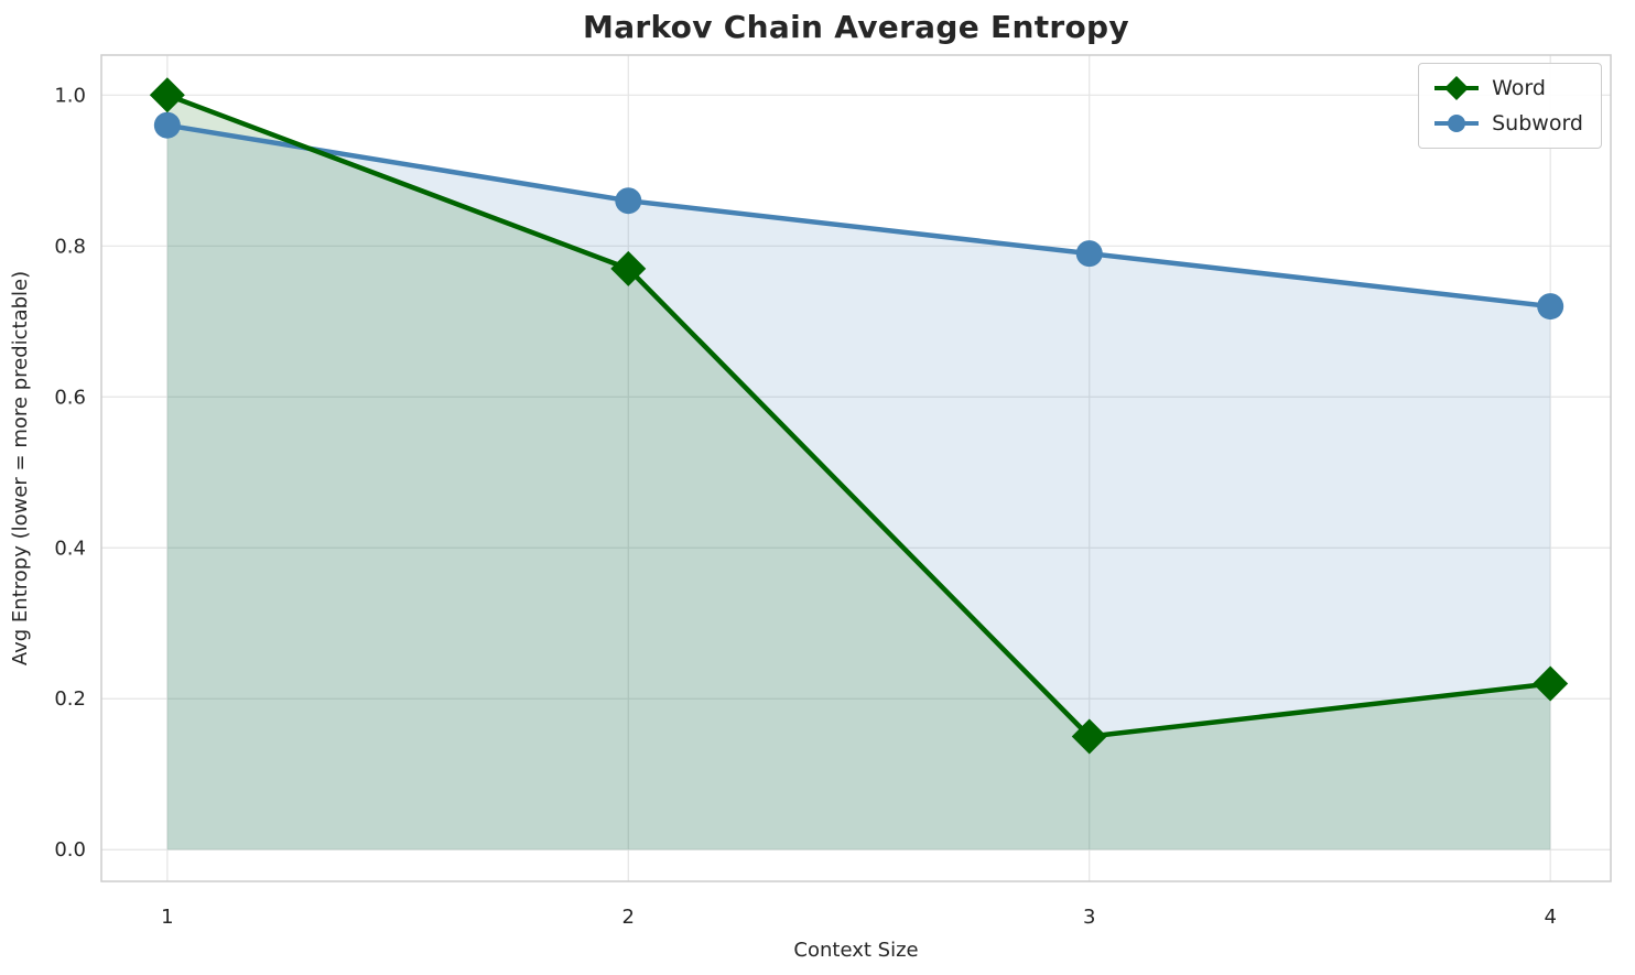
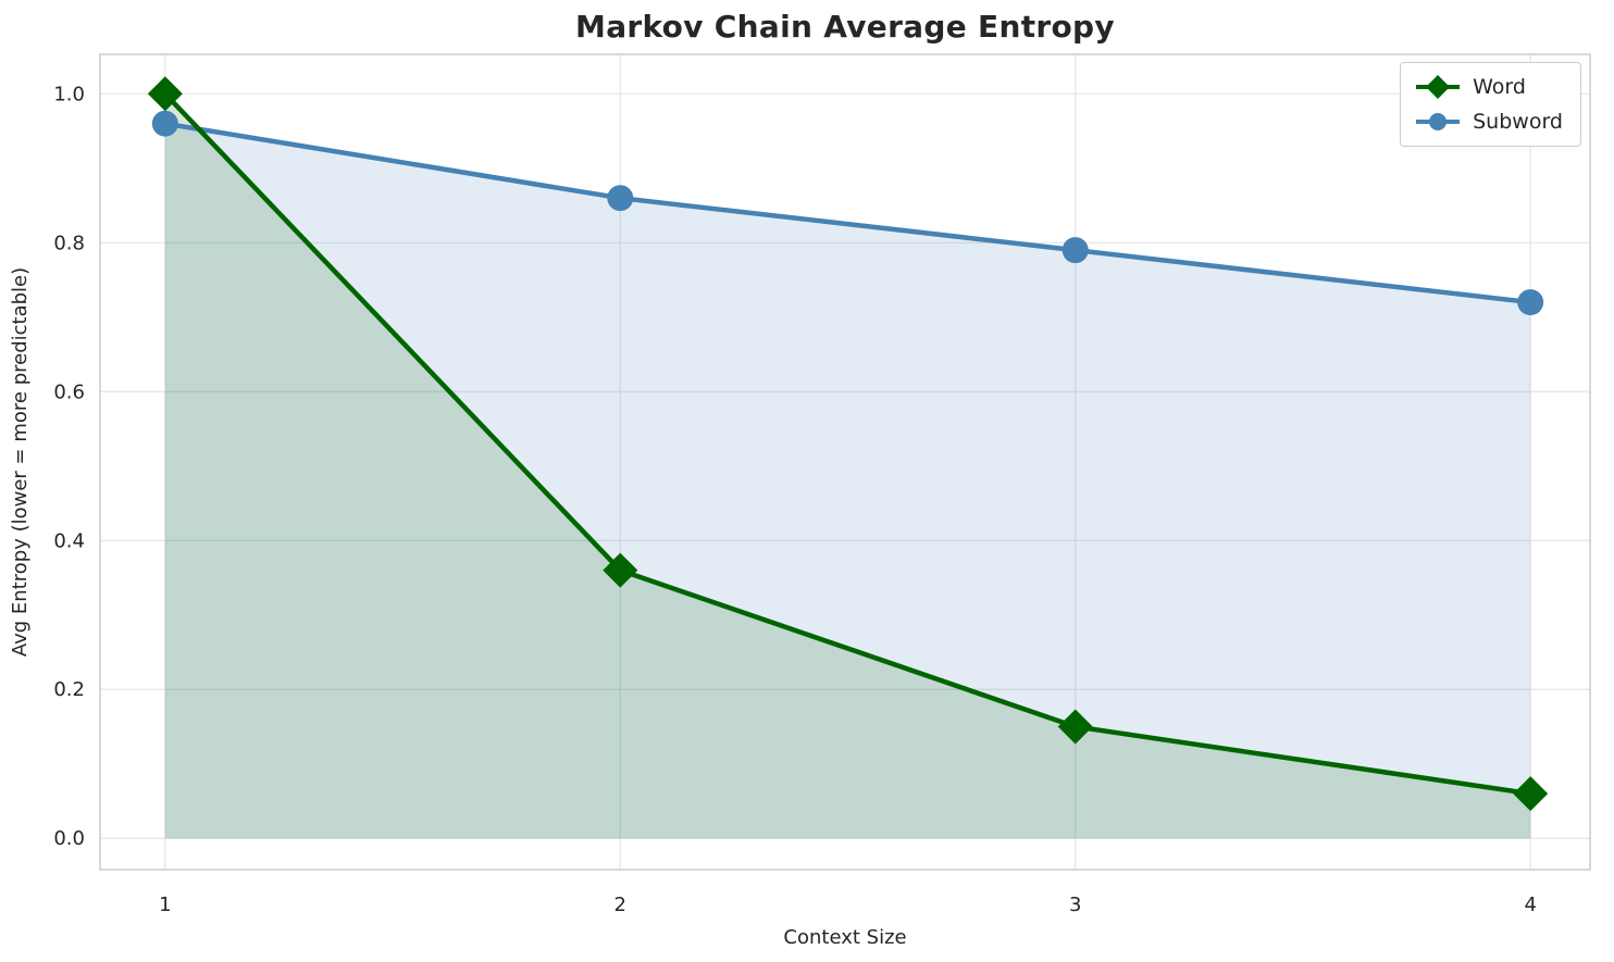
Word/2: 0.77 -> 0.36
Word/4: 0.22 -> 0.06
